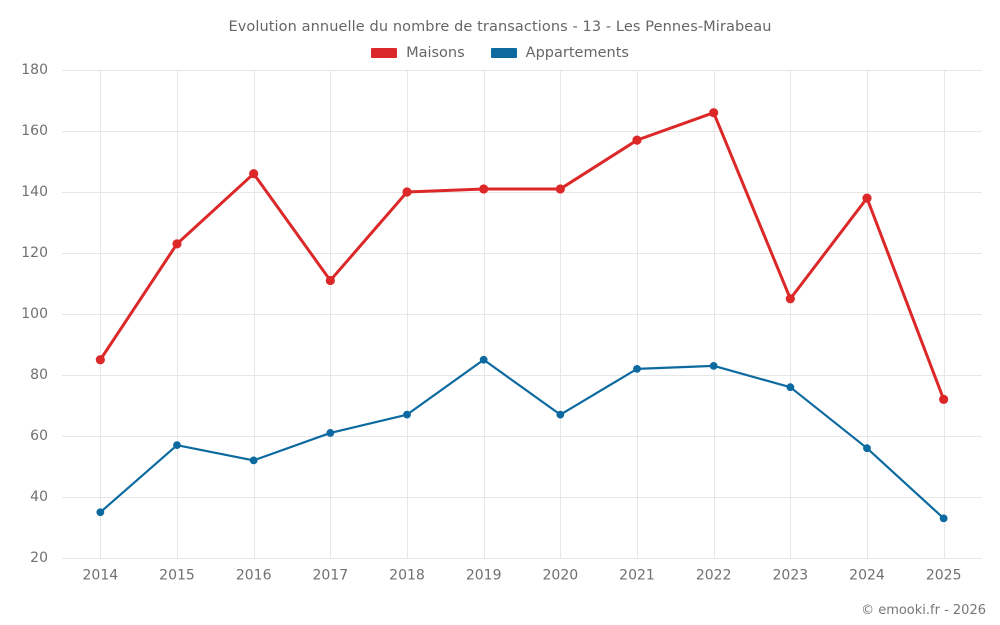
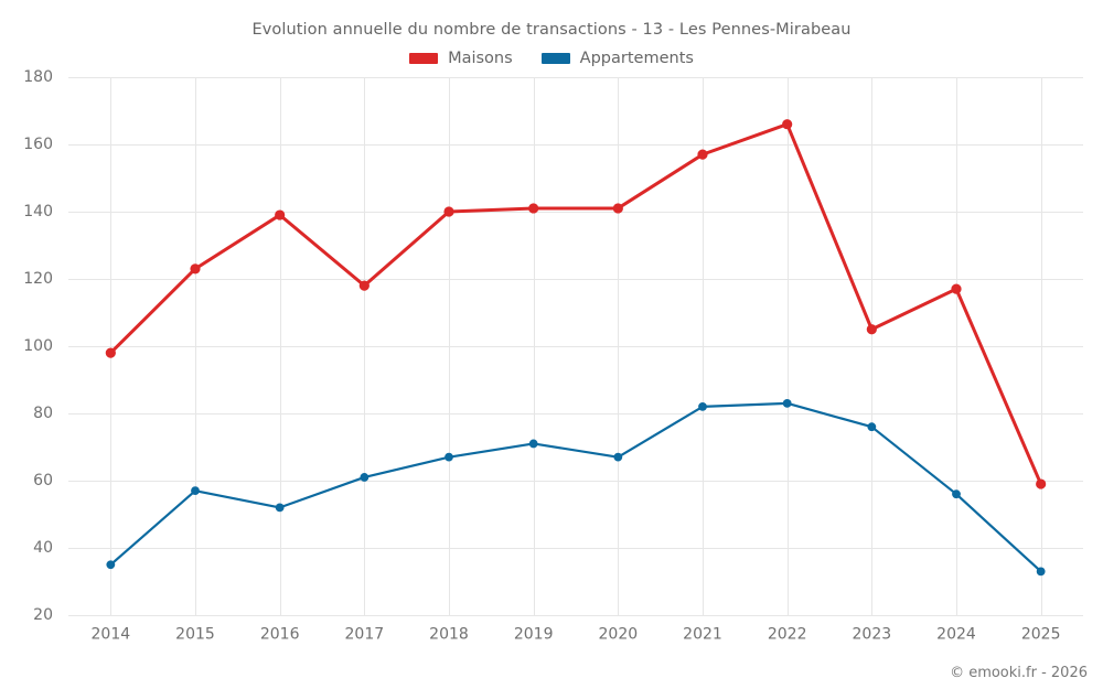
Maisons/2014: 85 -> 98
Maisons/2016: 146 -> 139
Maisons/2017: 111 -> 118
Appartements/2019: 85 -> 71
Maisons/2024: 138 -> 117
Maisons/2025: 72 -> 59
